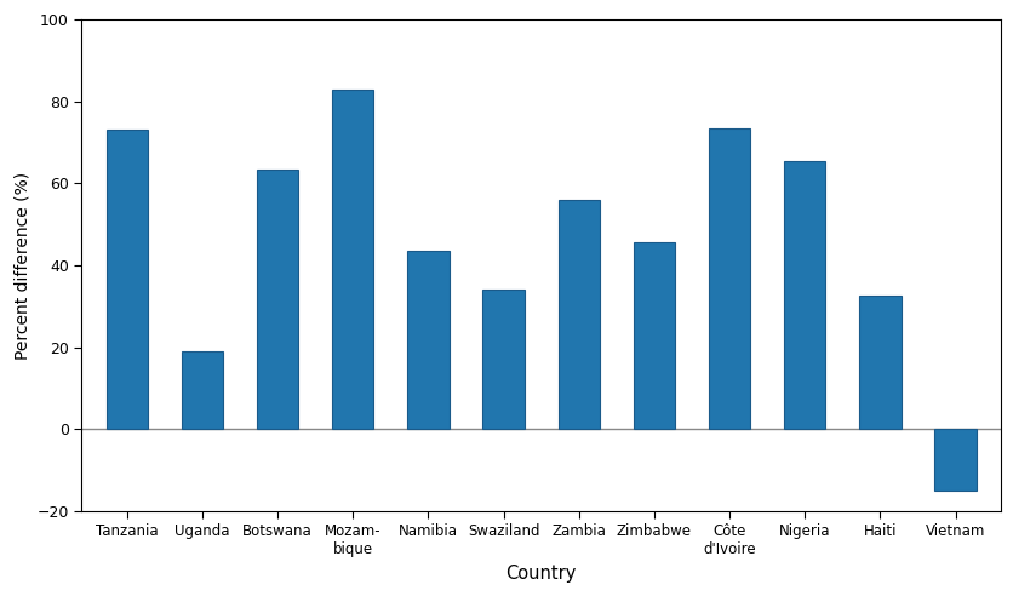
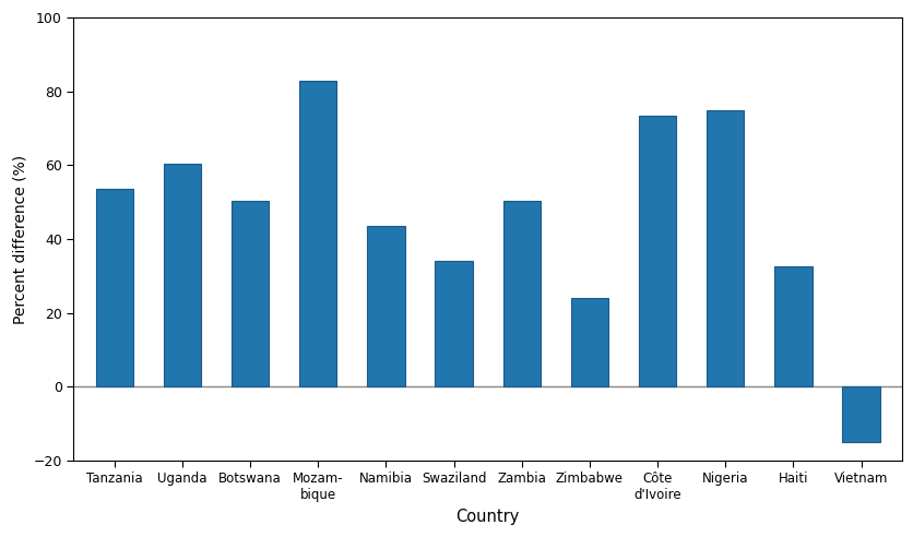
Tanzania: 73.0 -> 53.5
Uganda: 19.0 -> 60.5
Botswana: 63.5 -> 50.5
Zambia: 56.0 -> 50.5
Zimbabwe: 45.5 -> 24.0
Nigeria: 65.5 -> 75.0
